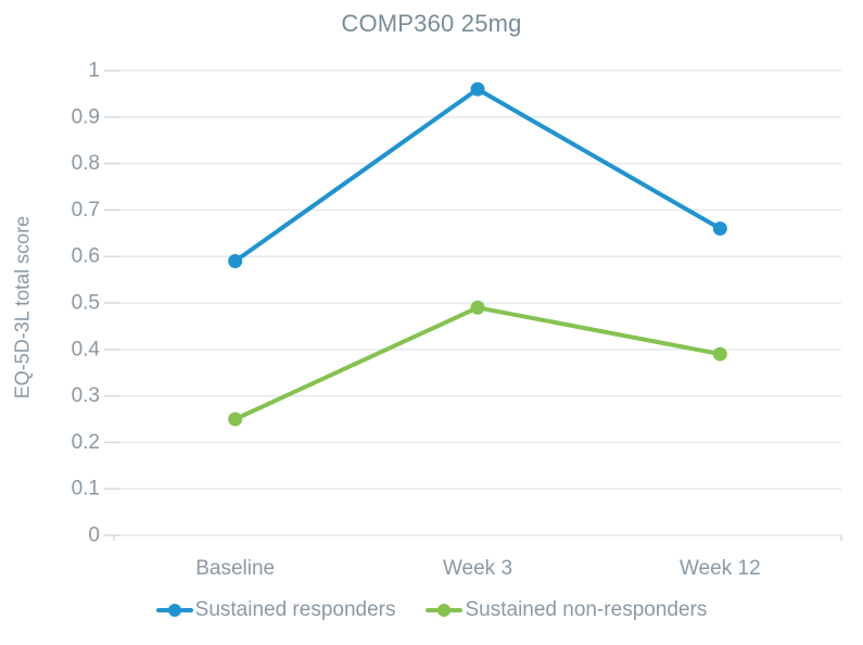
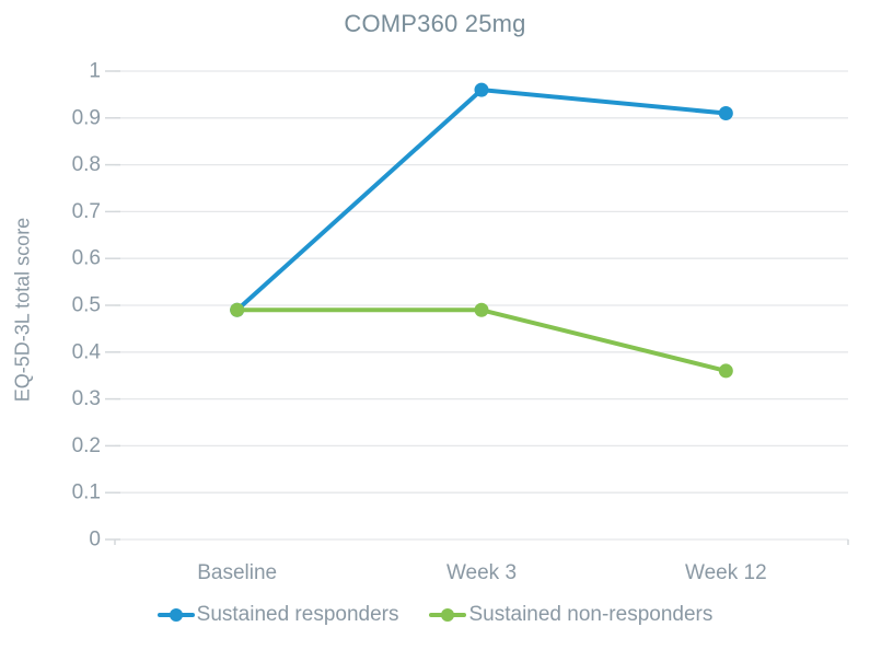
Sustained responders/Baseline: 0.59 -> 0.49
Sustained non-responders/Baseline: 0.25 -> 0.49
Sustained responders/Week 12: 0.66 -> 0.91
Sustained non-responders/Week 12: 0.39 -> 0.36
